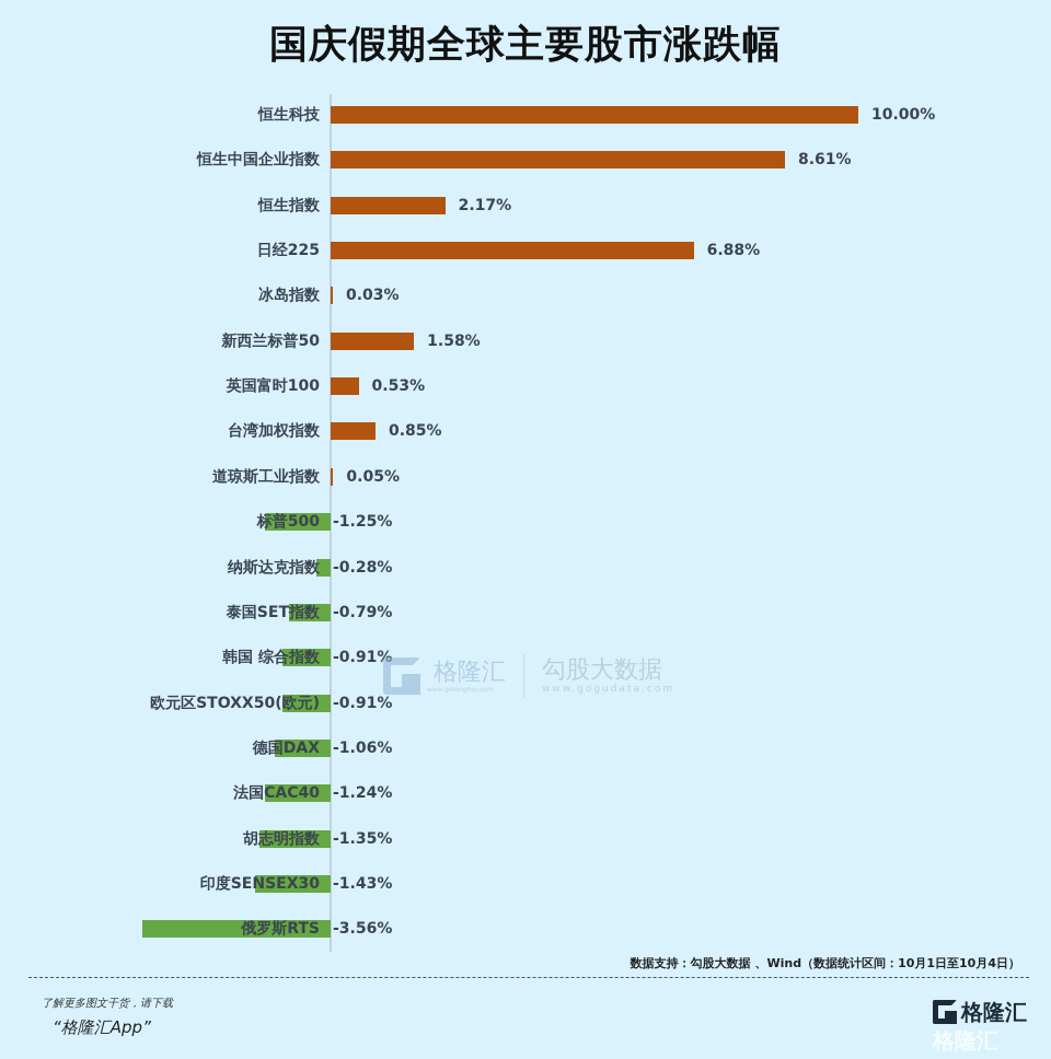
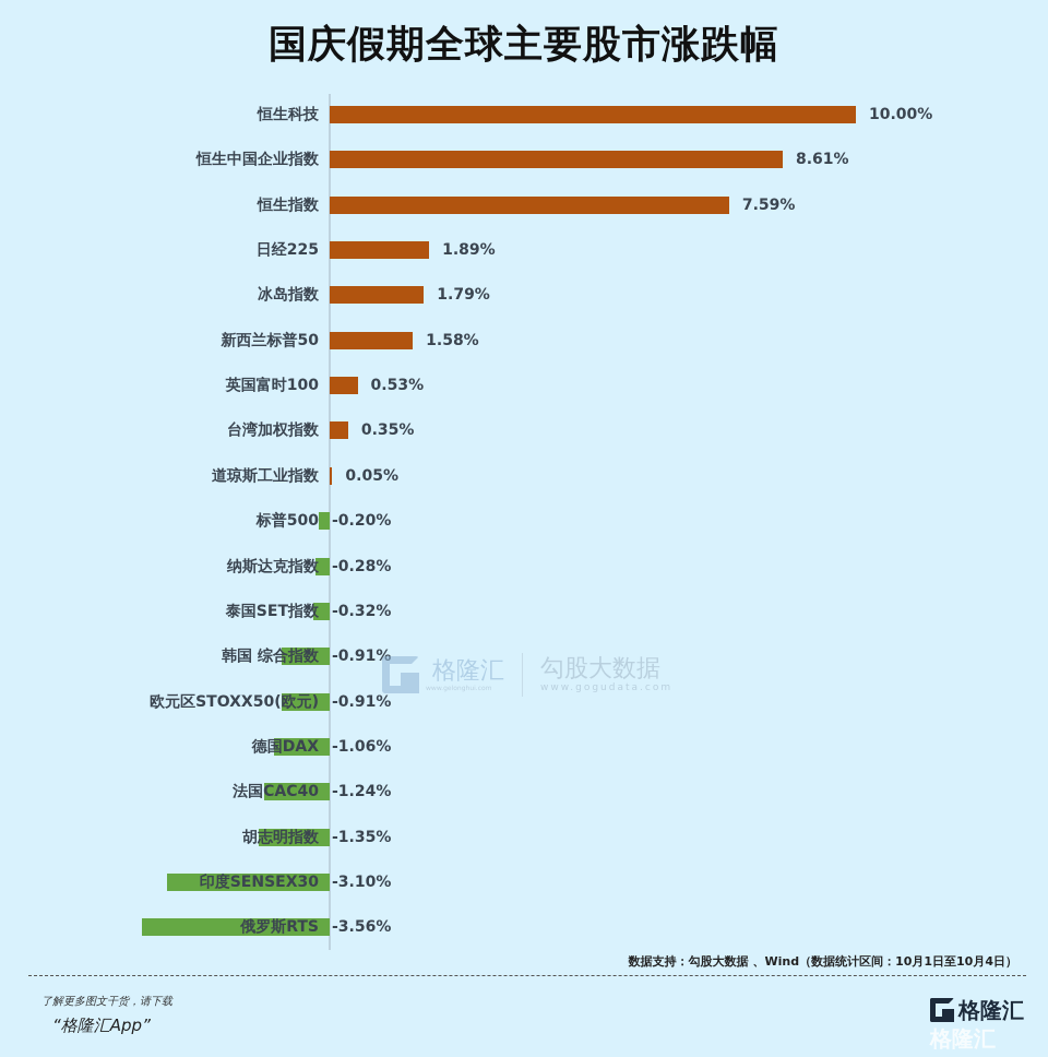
恒生指数: 2.17% -> 7.59%
日经225: 6.88% -> 1.89%
冰岛指数: 0.03% -> 1.79%
台湾加权指数: 0.85% -> 0.35%
标普500: -1.25% -> -0.20%
泰国SET指数: -0.79% -> -0.32%
印度SENSEX30: -1.43% -> -3.10%
